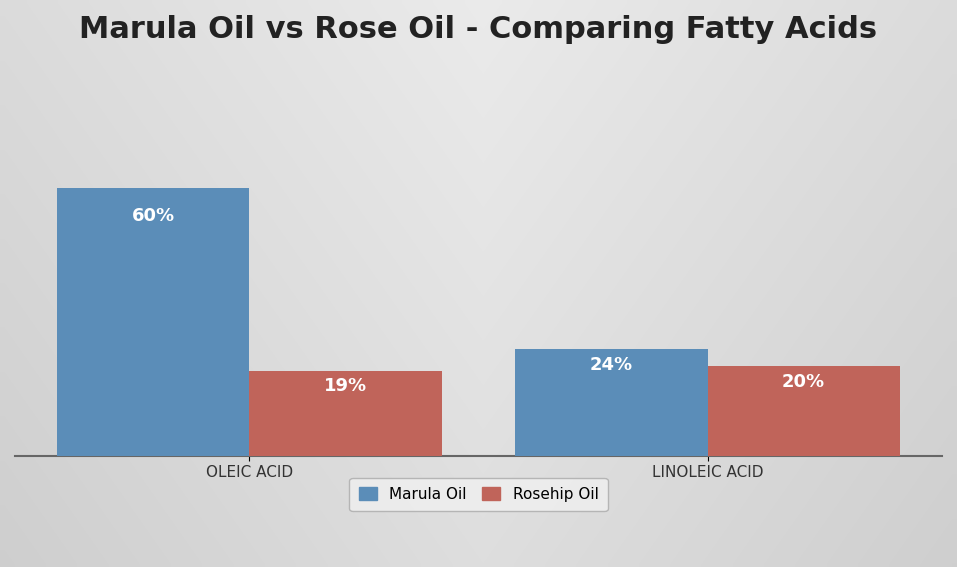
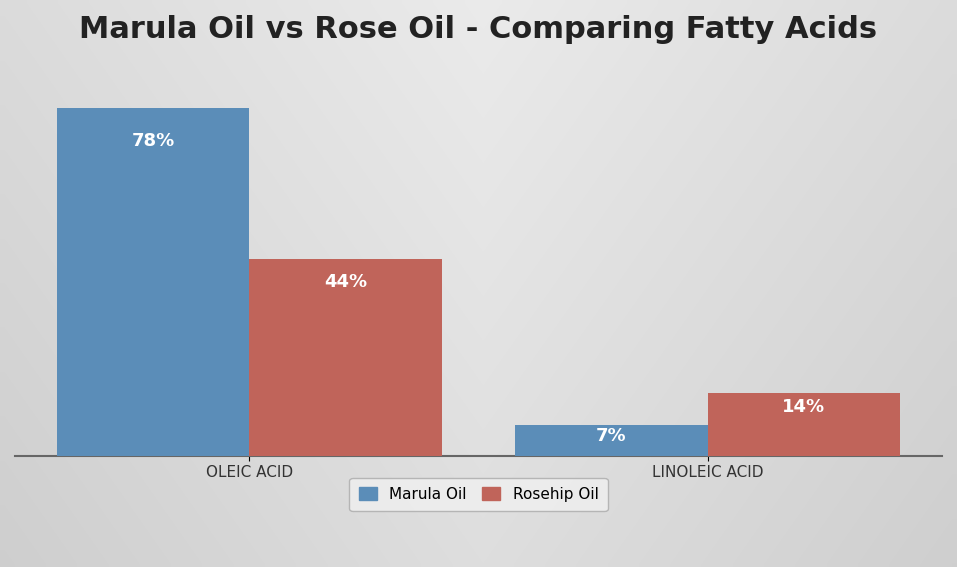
Marula Oil/OLEIC ACID: 60% -> 78%
Rosehip Oil/OLEIC ACID: 19% -> 44%
Marula Oil/LINOLEIC ACID: 24% -> 7%
Rosehip Oil/LINOLEIC ACID: 20% -> 14%
